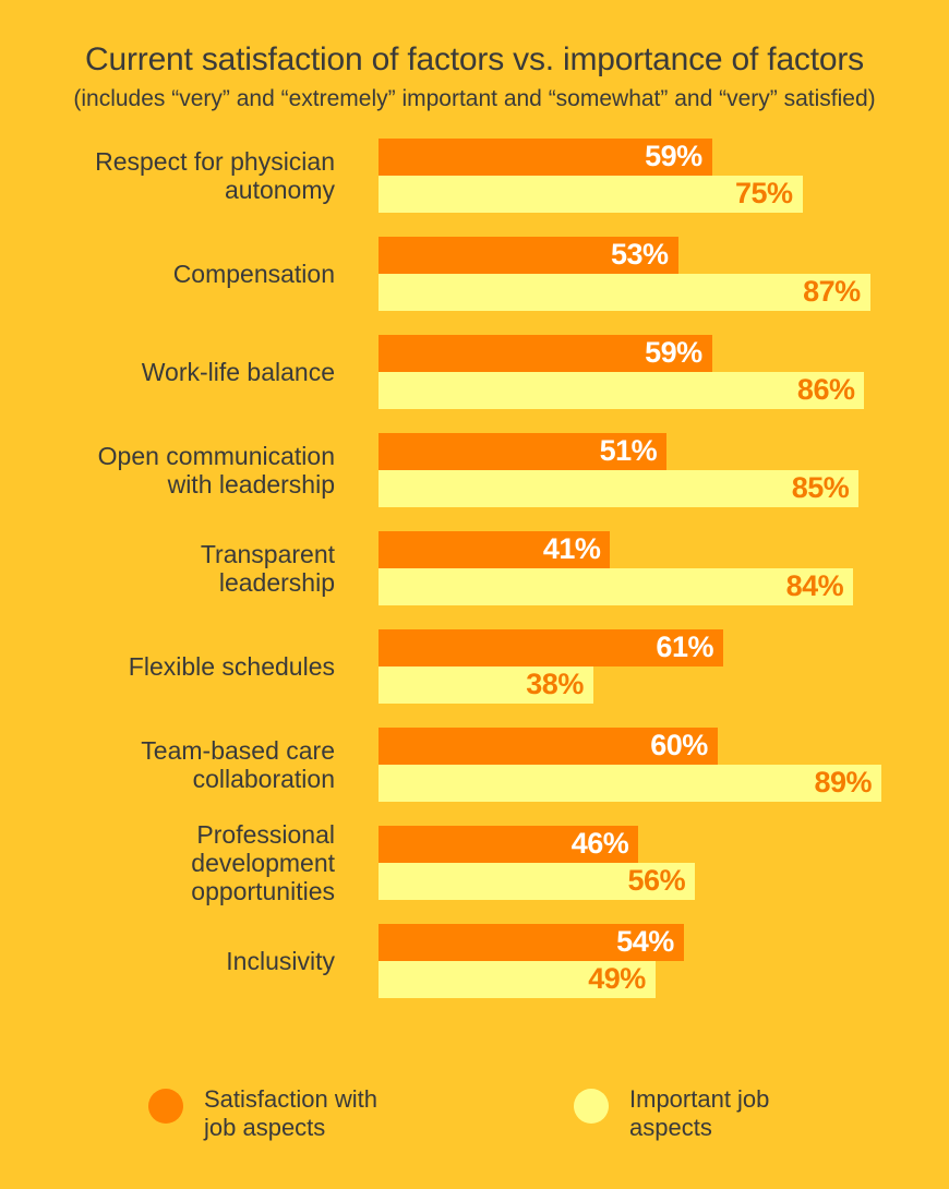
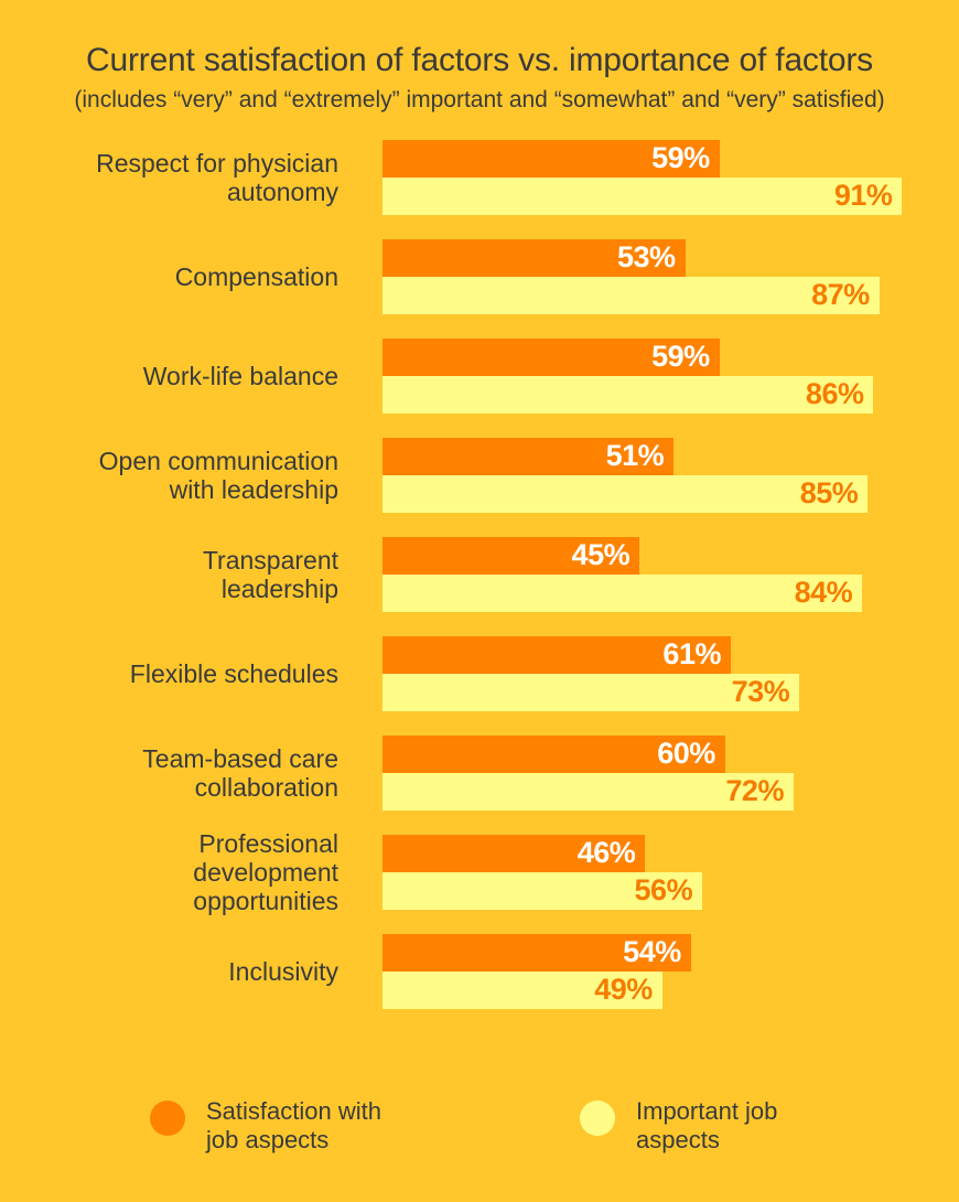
Important job aspects/Respect for physician autonomy: 75% -> 91%
Satisfaction with job aspects/Transparent leadership: 41% -> 45%
Important job aspects/Flexible schedules: 38% -> 73%
Important job aspects/Team-based care collaboration: 89% -> 72%
